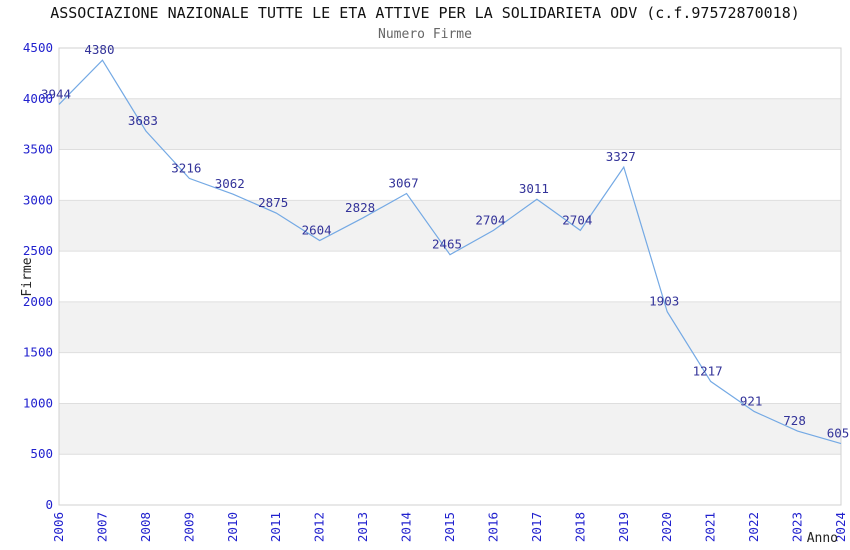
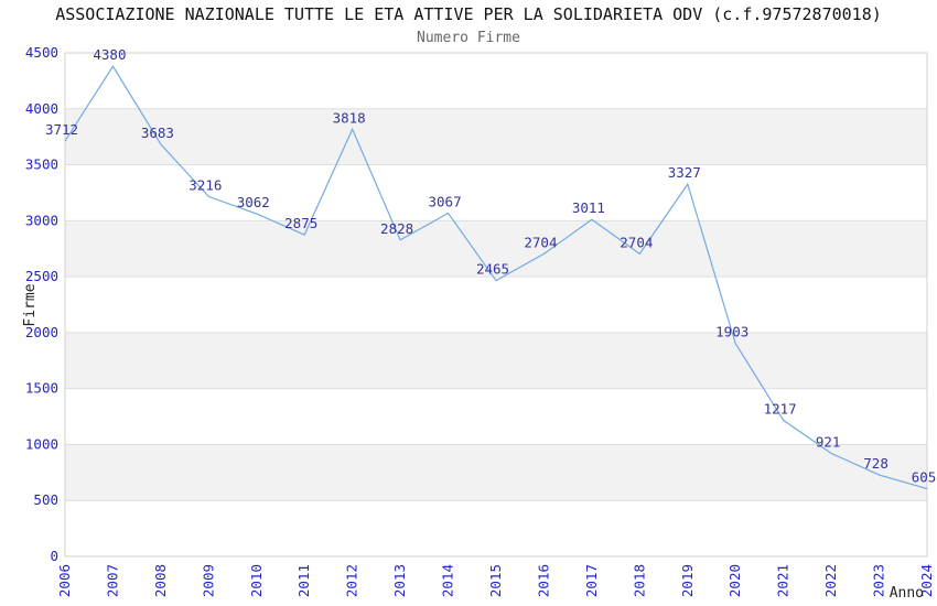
2006: 3944 -> 3712
2012: 2604 -> 3818
